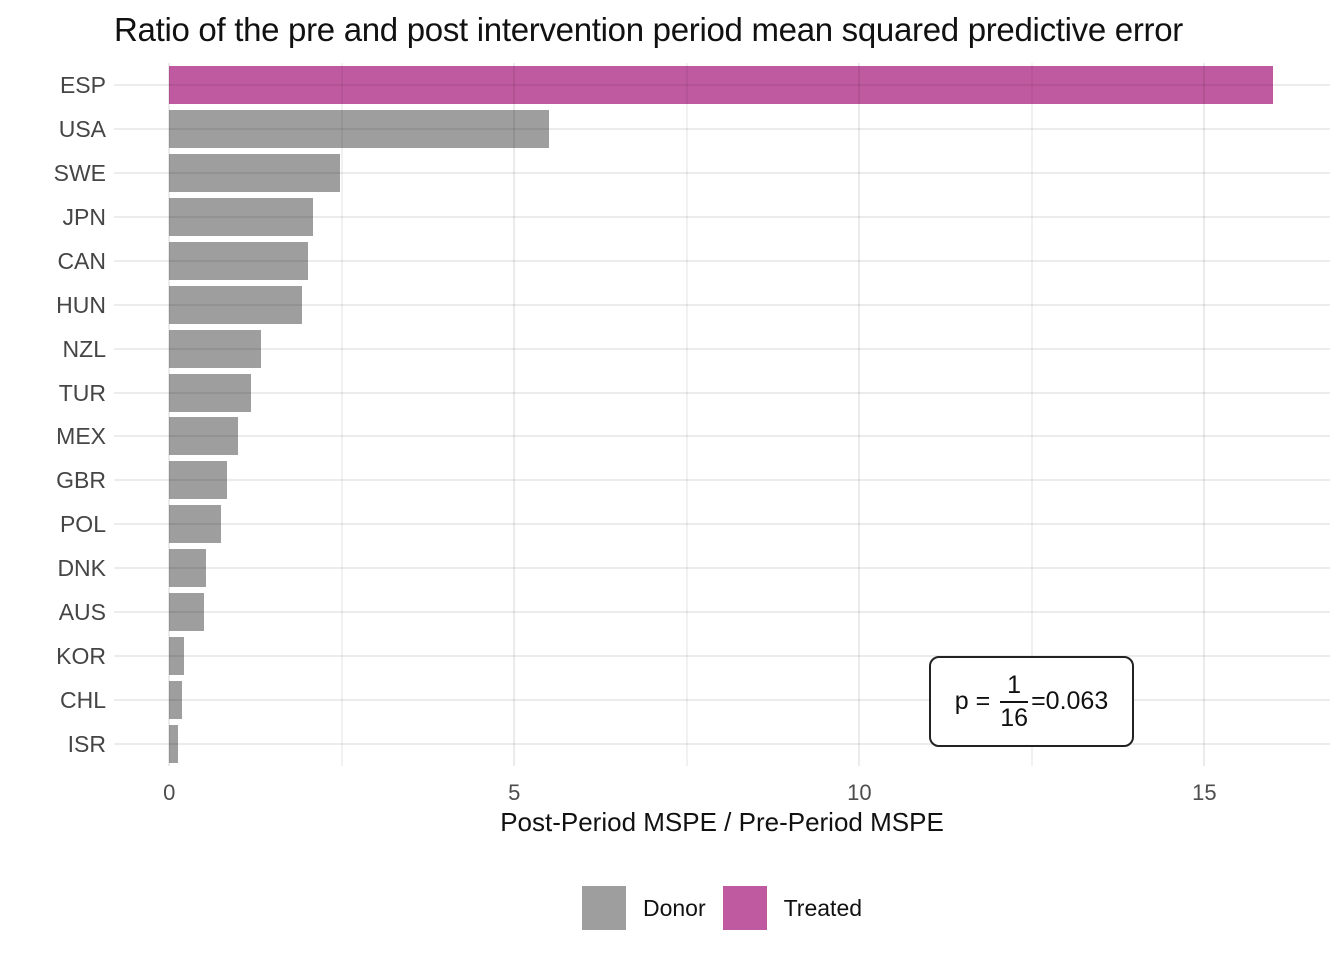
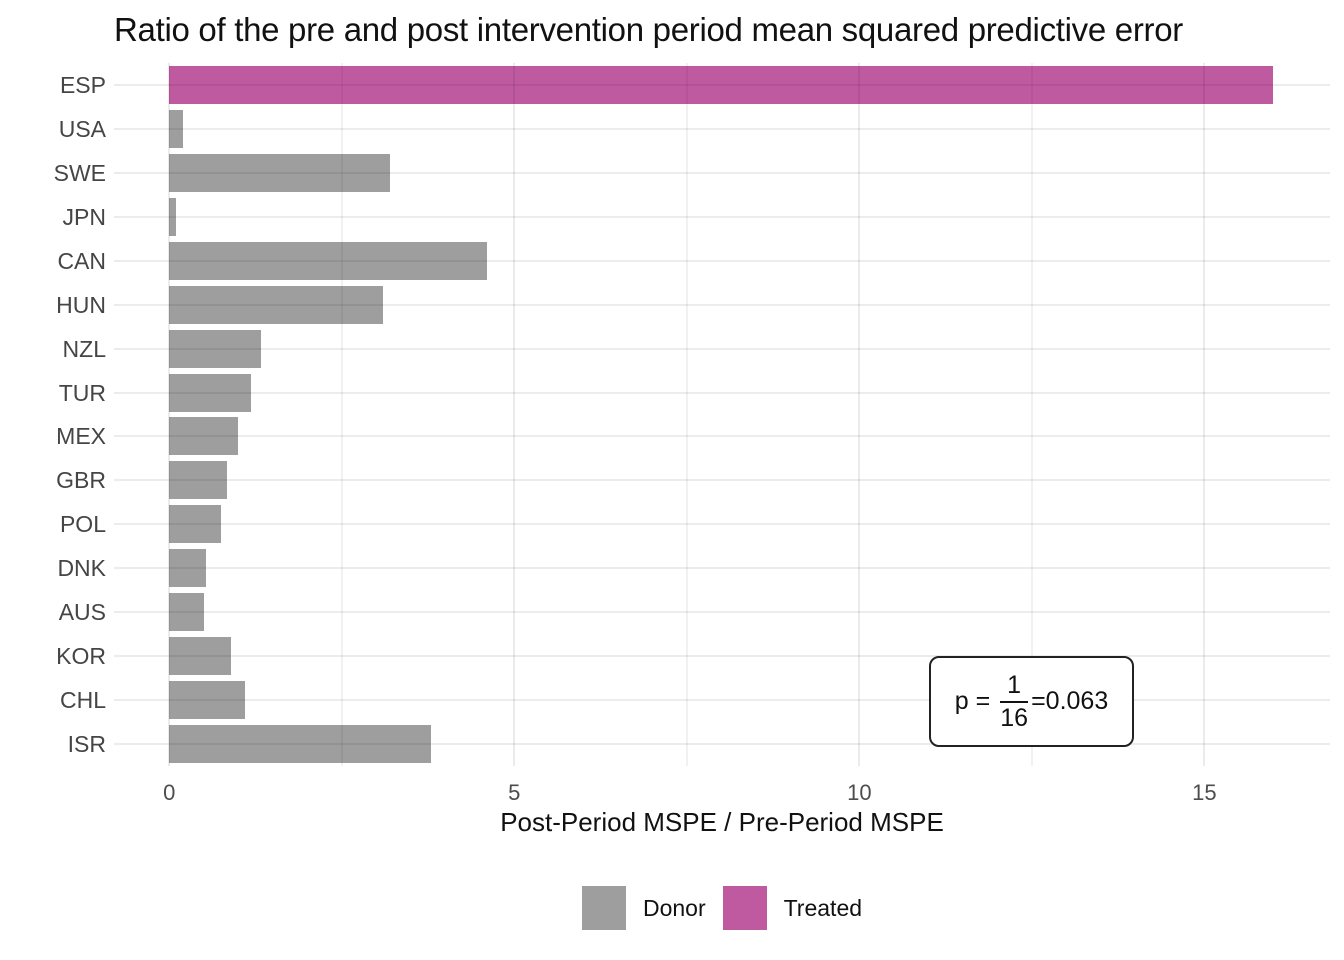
USA: 5.5 -> 0.2
SWE: 2.5 -> 3.2
JPN: 2.1 -> 0.1
CAN: 2.0 -> 4.6
HUN: 1.9 -> 3.1
KOR: 0.2 -> 0.9
CHL: 0.2 -> 1.1
ISR: 0.1 -> 3.8
